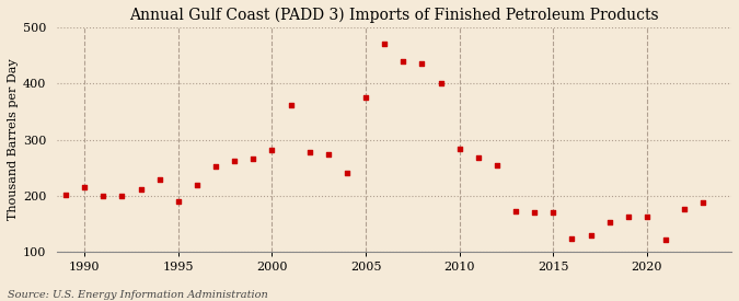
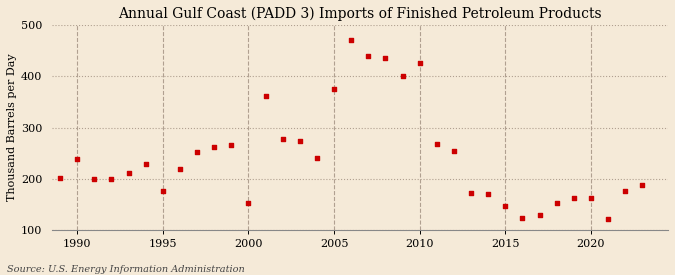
1990: 214 -> 238
1995: 190 -> 176
2000: 282 -> 152
2010: 283 -> 426
2015: 170 -> 146
